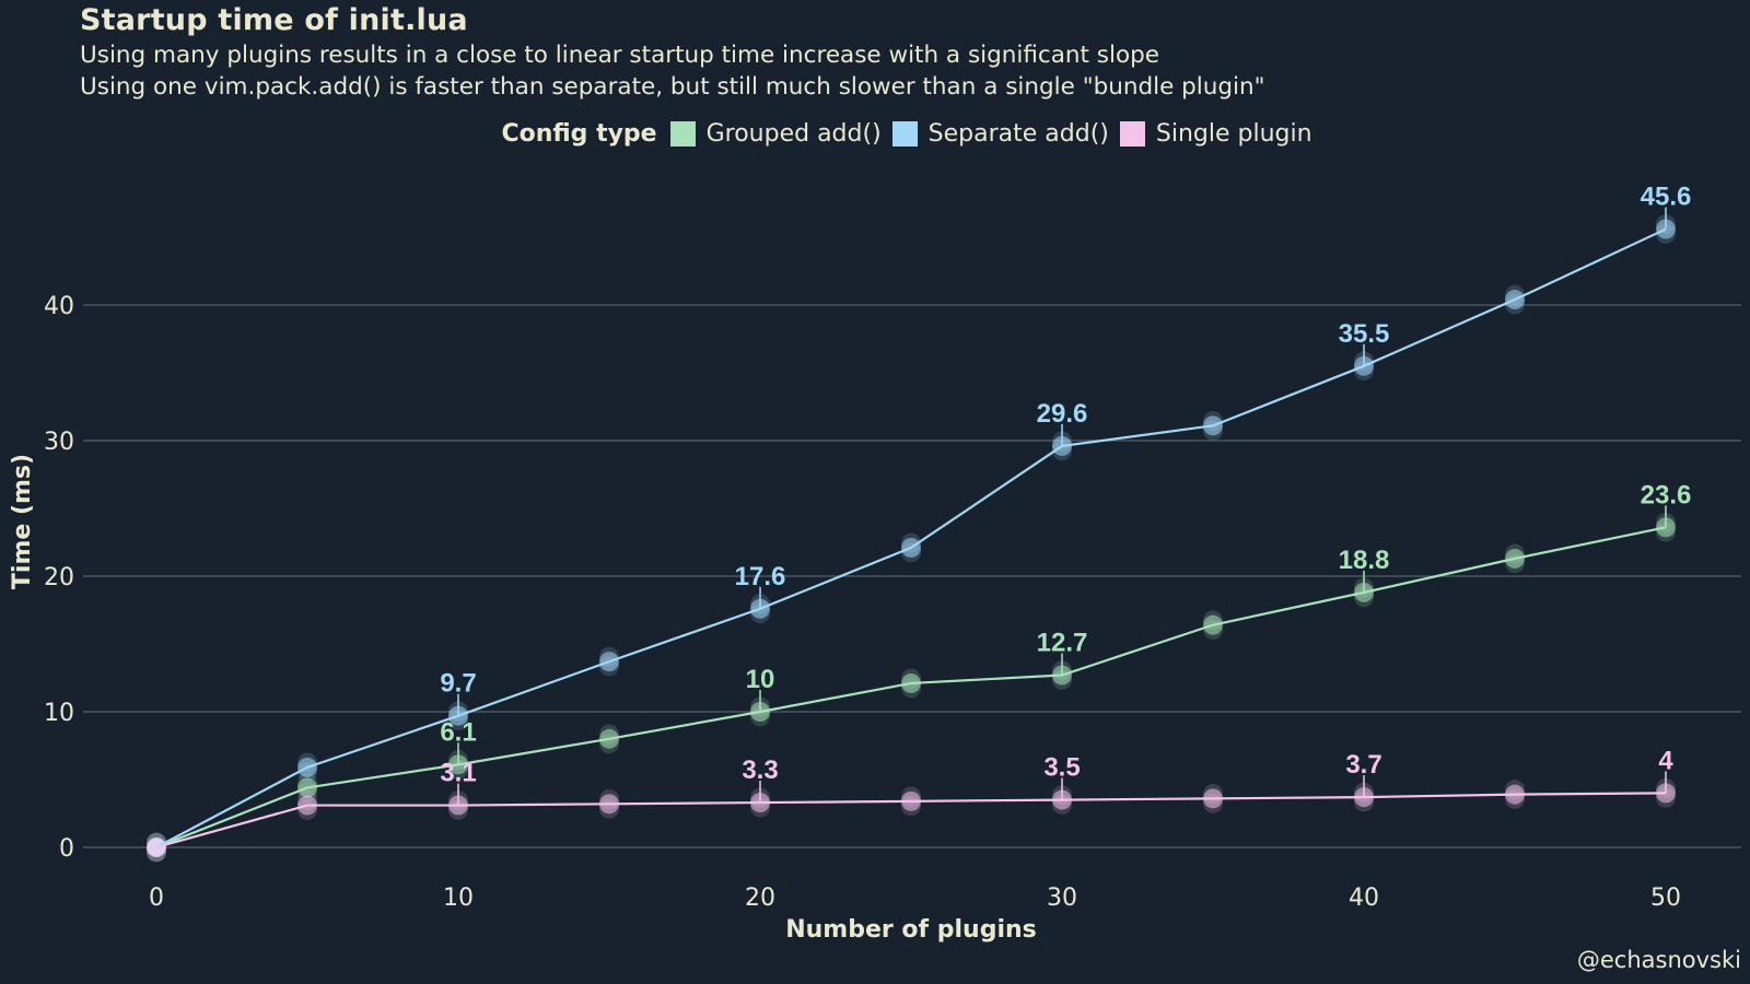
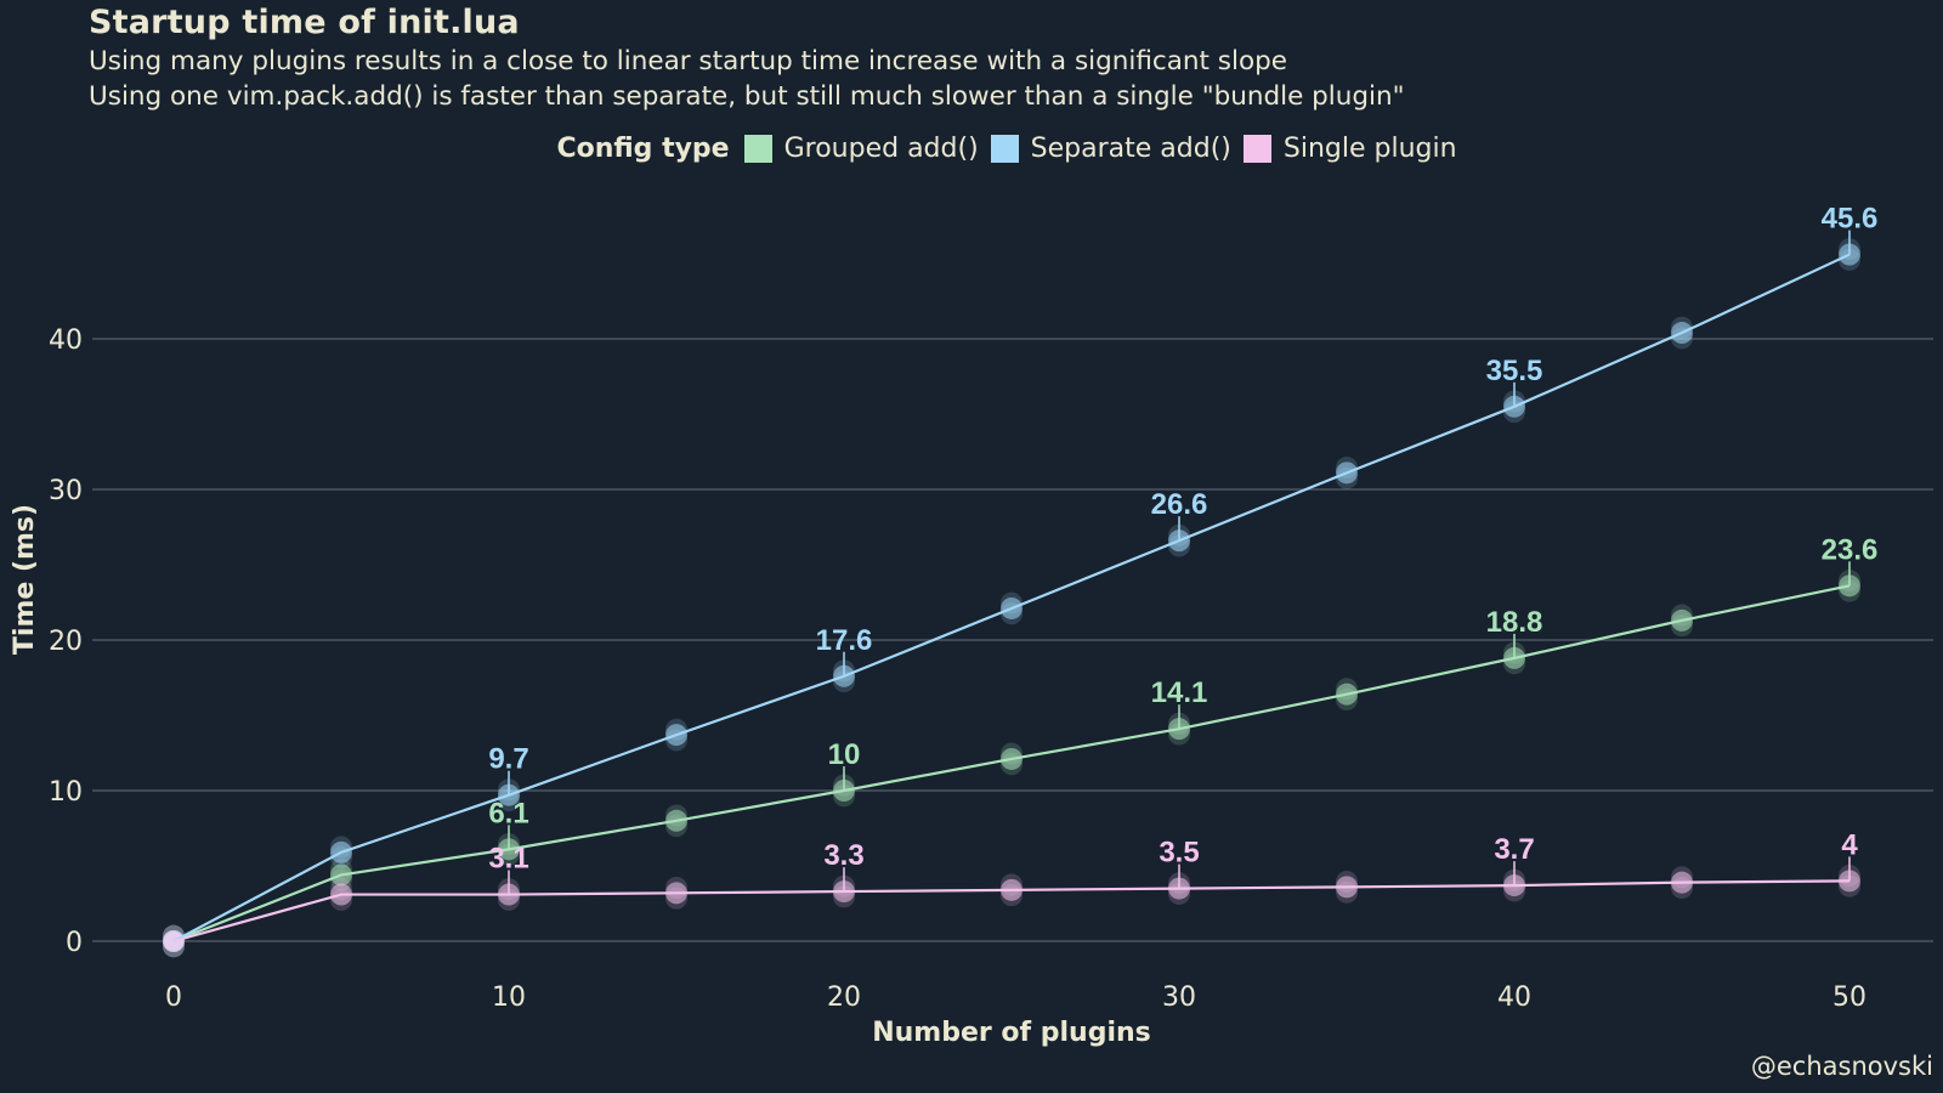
Grouped add()/30: 12.7 -> 14.1
Separate add()/30: 29.6 -> 26.6
